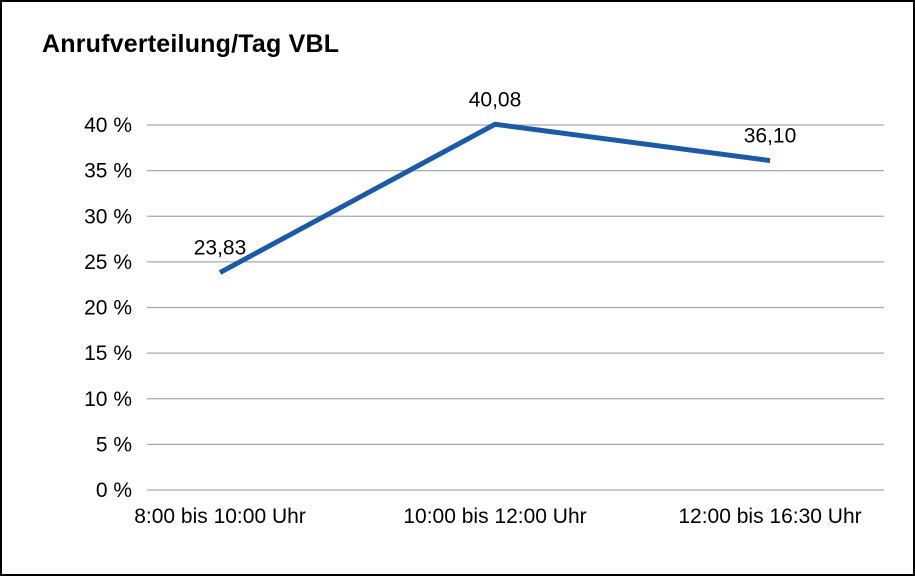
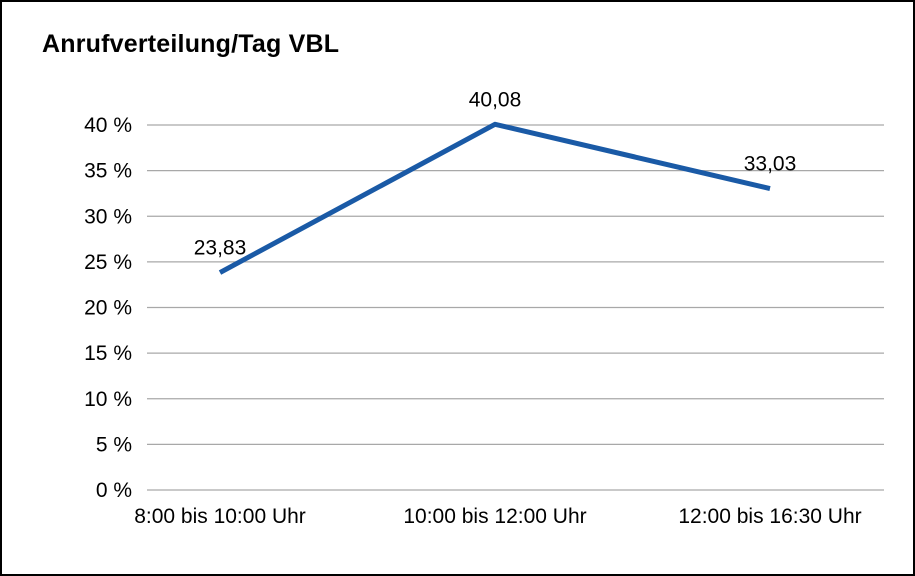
12:00 bis 16:30 Uhr: 36,10 -> 33,03
